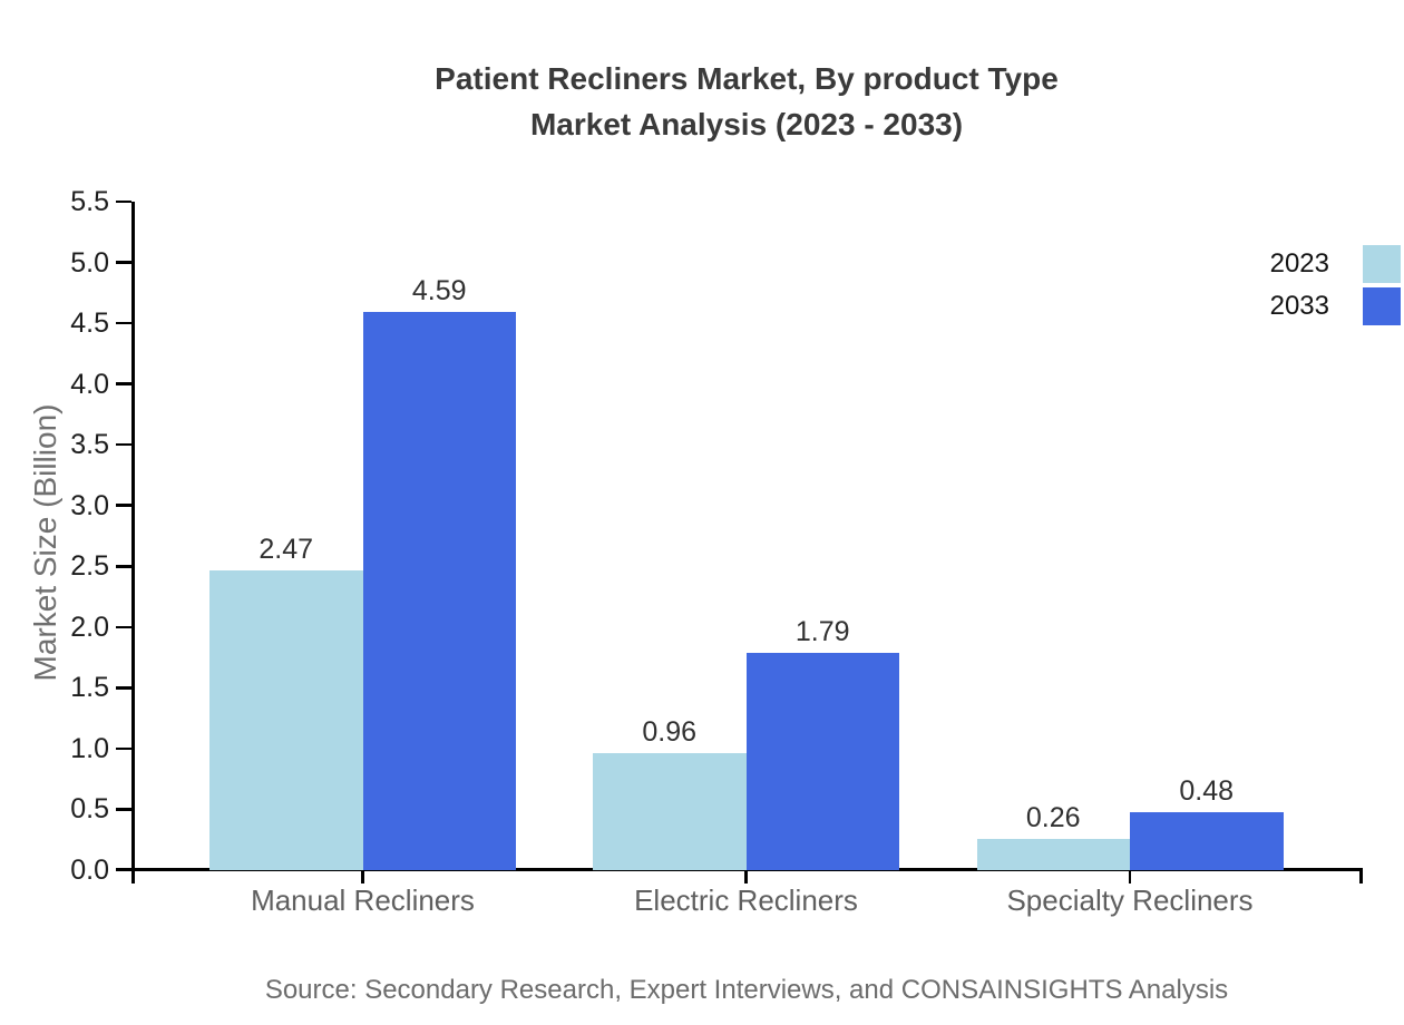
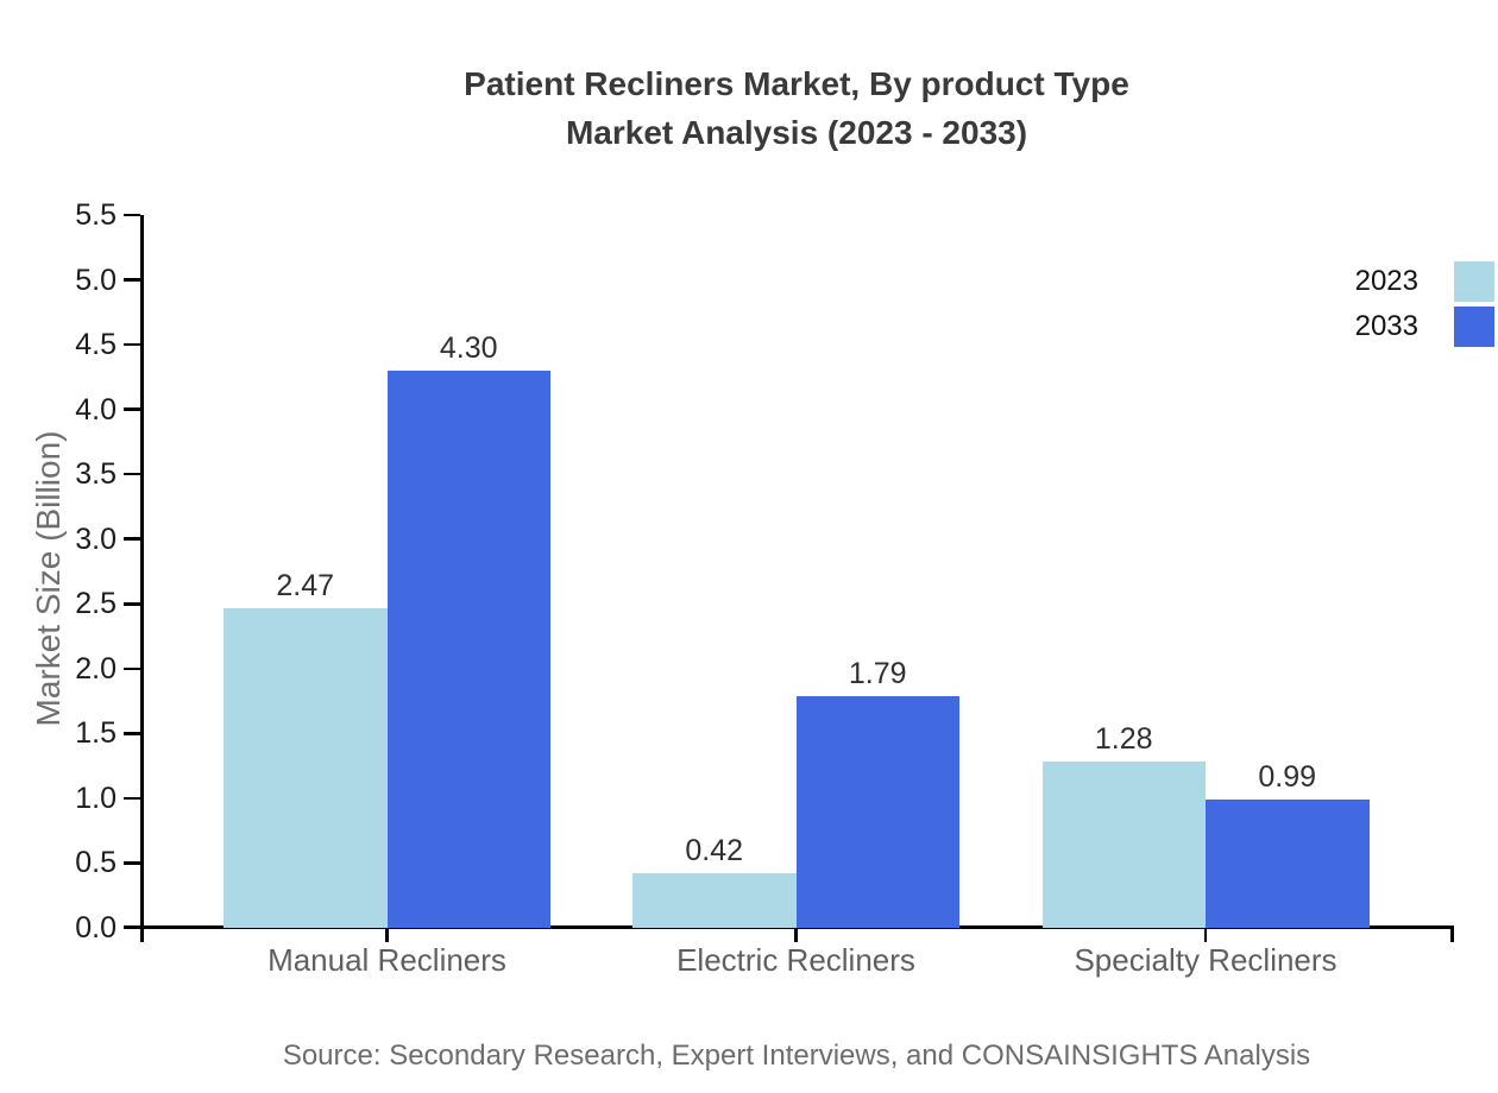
2033/Manual Recliners: 4.59 -> 4.30
2023/Electric Recliners: 0.96 -> 0.42
2023/Specialty Recliners: 0.26 -> 1.28
2033/Specialty Recliners: 0.48 -> 0.99
